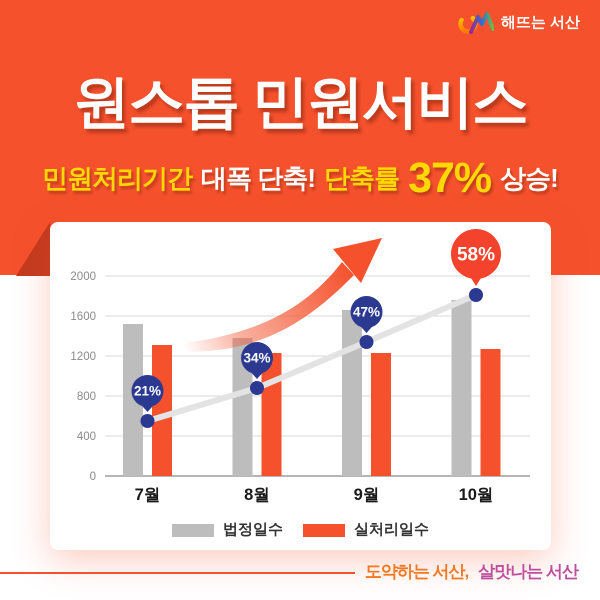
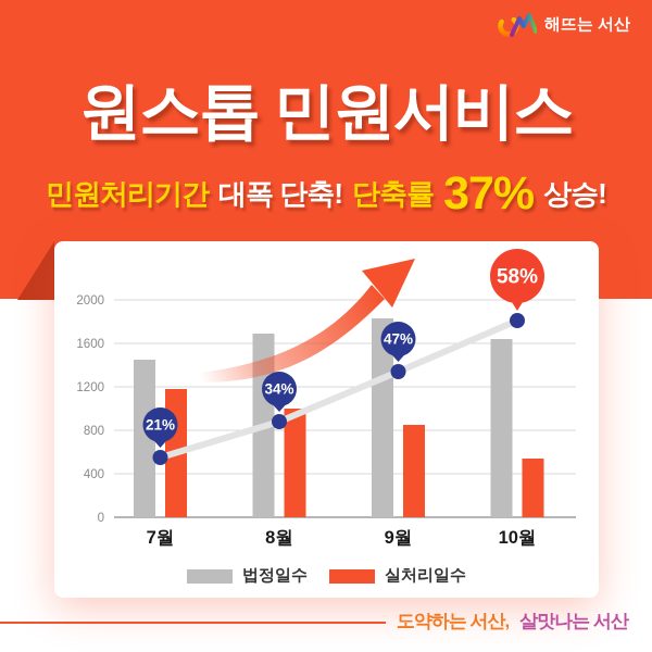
법정일수/7월: 1520 -> 1450
실처리일수/7월: 1310 -> 1180
법정일수/8월: 1380 -> 1690
실처리일수/8월: 1230 -> 1000
법정일수/9월: 1660 -> 1830
실처리일수/9월: 1230 -> 850
법정일수/10월: 1760 -> 1640
실처리일수/10월: 1270 -> 540
